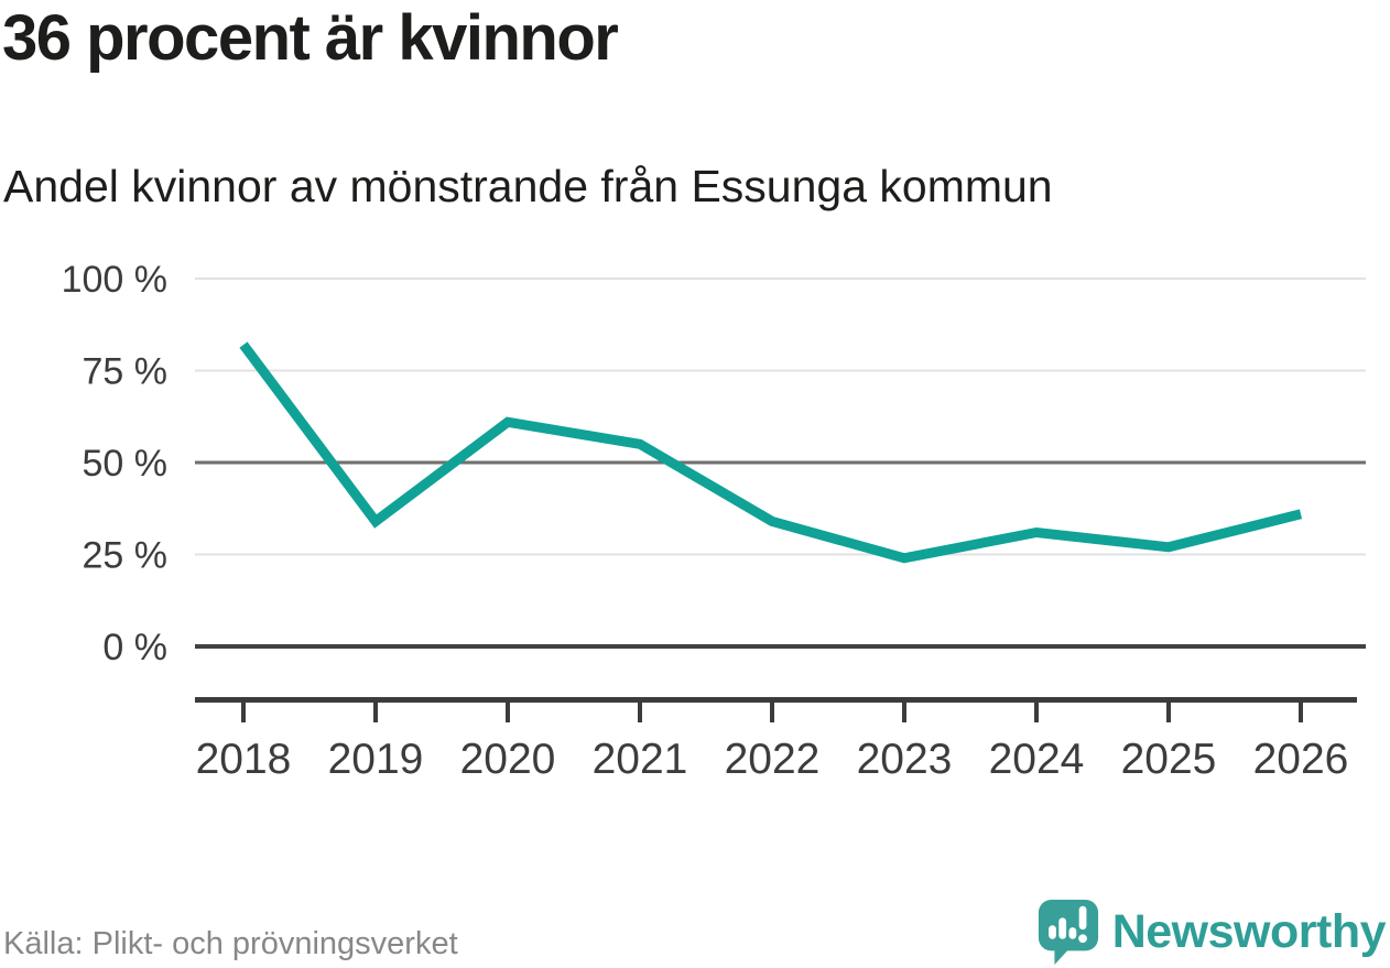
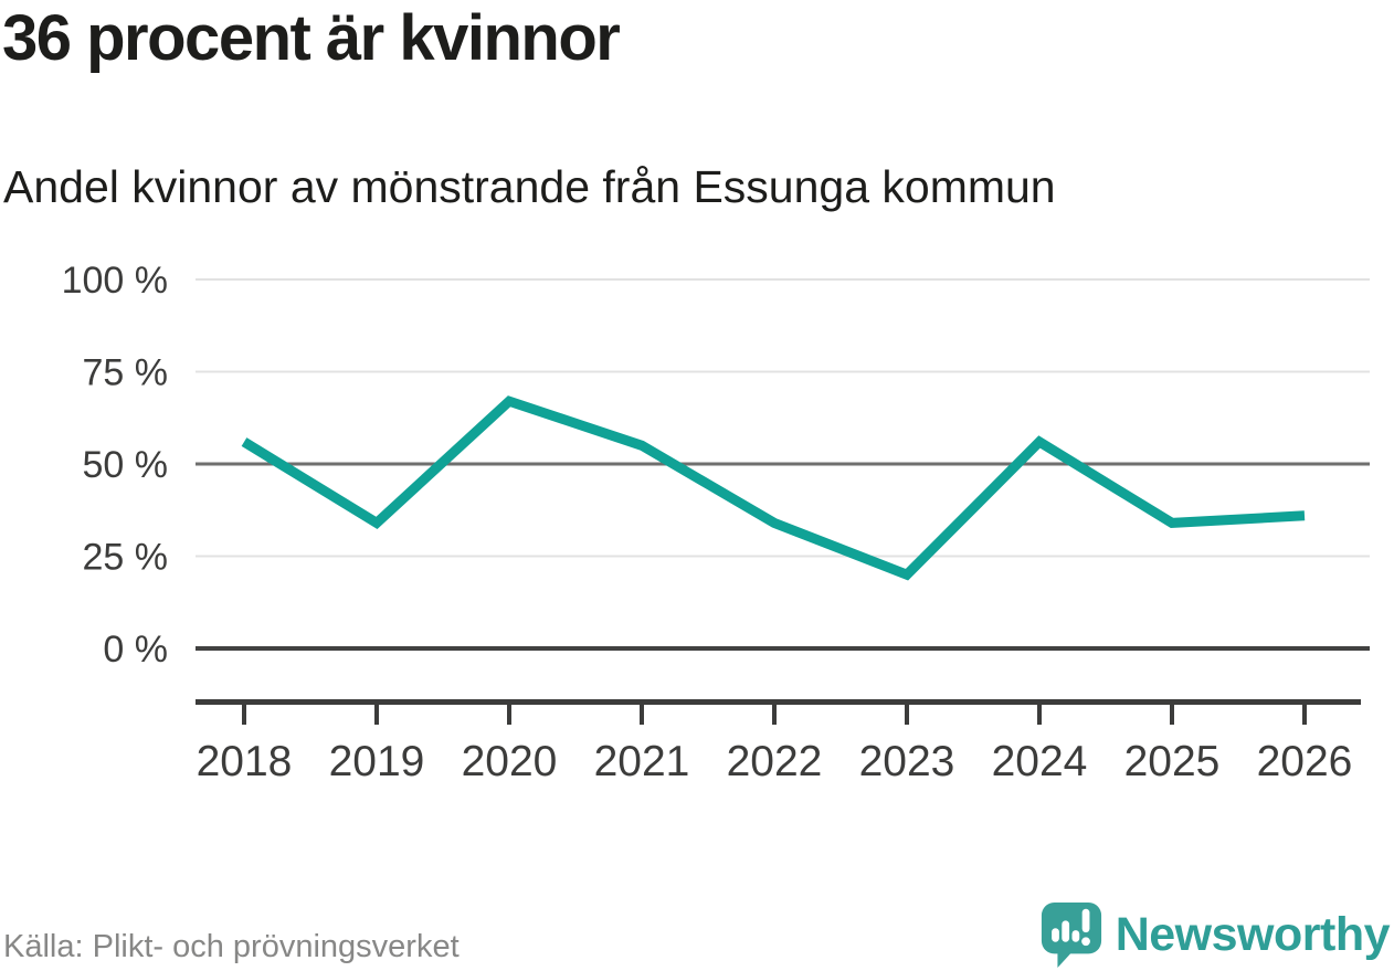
2018: 82% -> 56%
2020: 61% -> 67%
2023: 24% -> 20%
2024: 31% -> 56%
2025: 27% -> 34%
